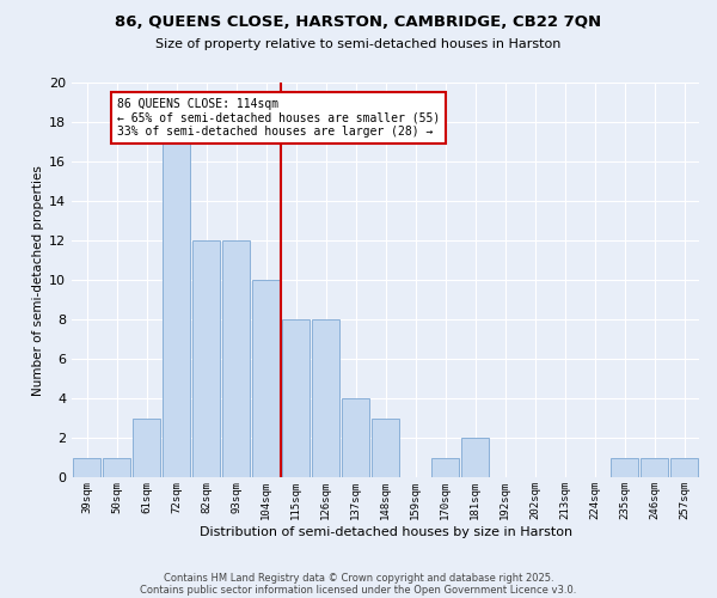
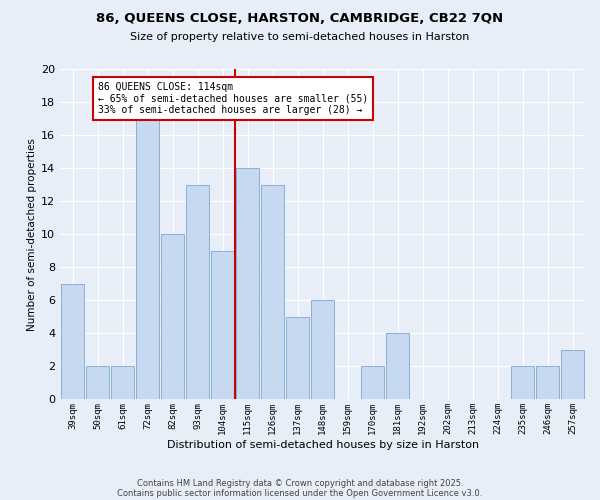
39sqm: 1 -> 7
50sqm: 1 -> 2
61sqm: 3 -> 2
82sqm: 12 -> 10
93sqm: 12 -> 13
104sqm: 10 -> 9
115sqm: 8 -> 14
126sqm: 8 -> 13
137sqm: 4 -> 5
148sqm: 3 -> 6
170sqm: 1 -> 2
181sqm: 2 -> 4
235sqm: 1 -> 2
246sqm: 1 -> 2
257sqm: 1 -> 3
